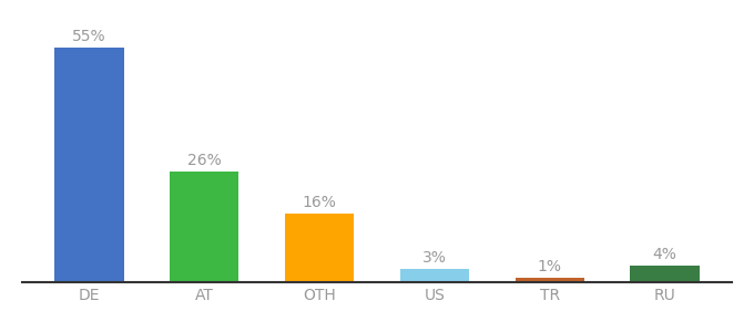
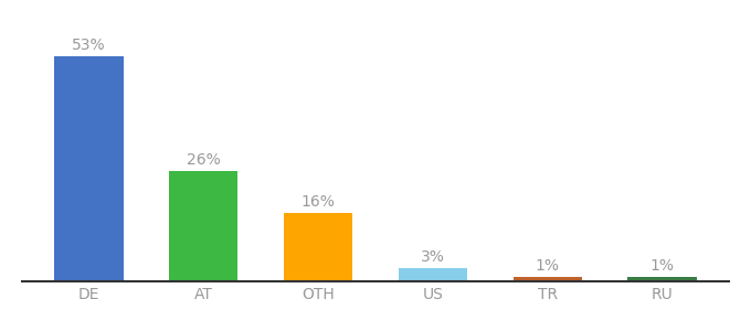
DE: 55% -> 53%
RU: 4% -> 1%
